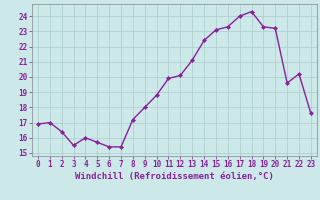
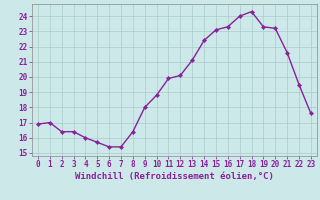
3: 15.5 -> 16.4
8: 17.2 -> 16.4
21: 19.6 -> 21.6
22: 20.2 -> 19.5
